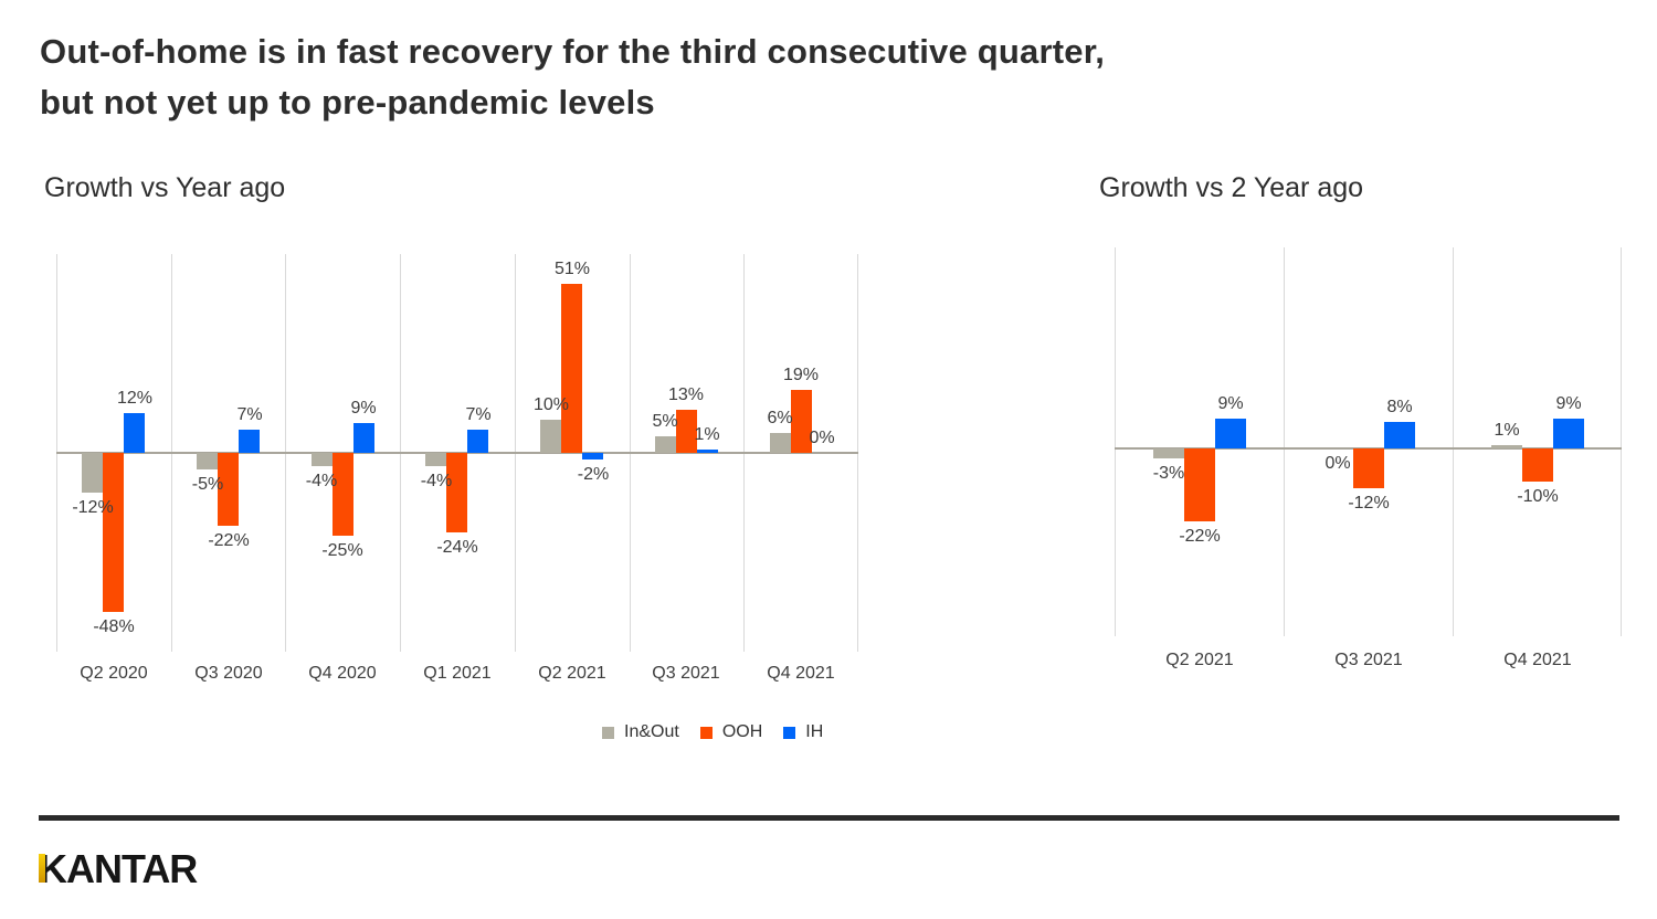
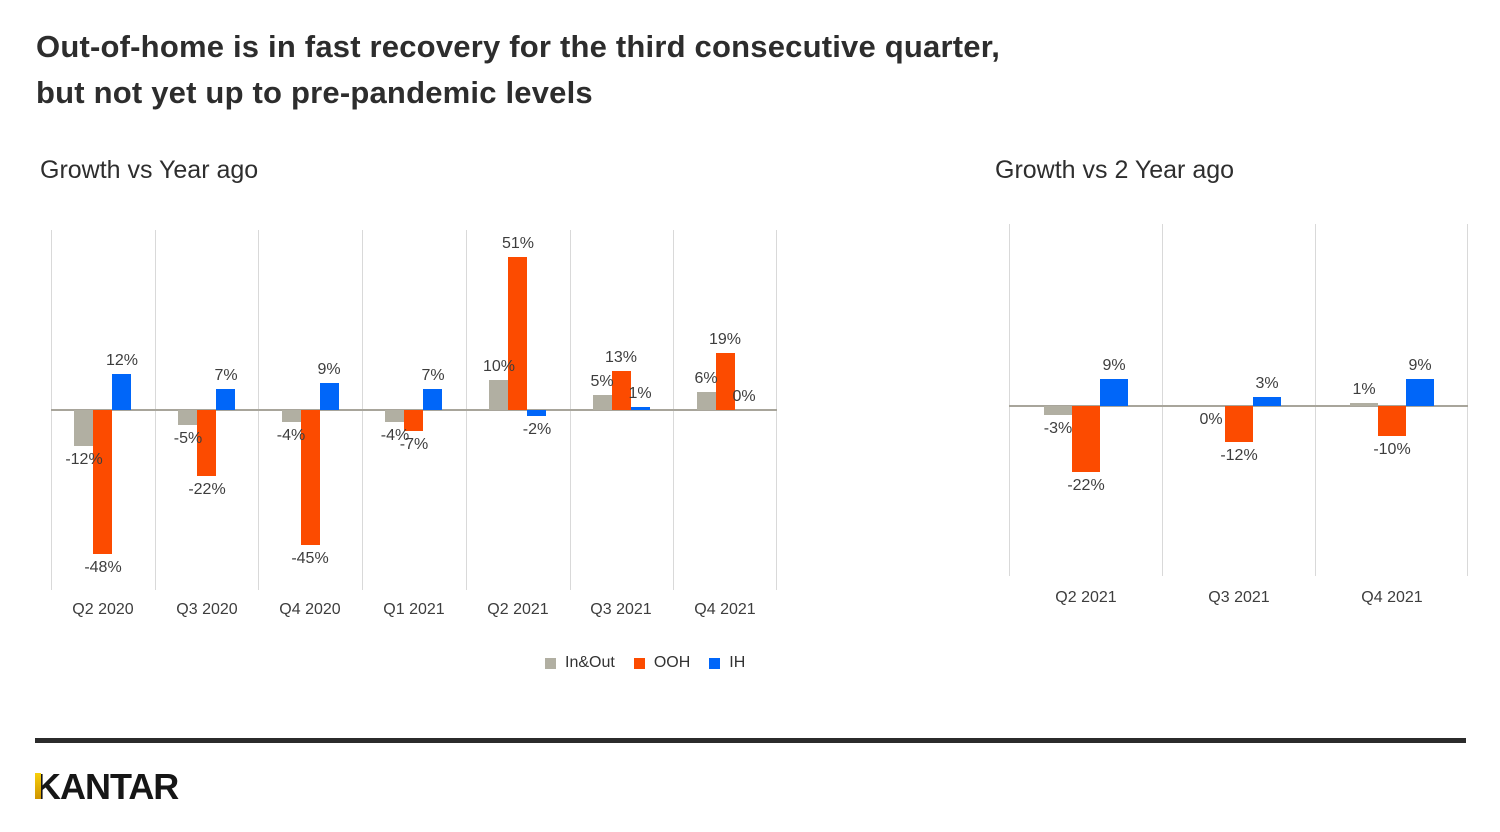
Growth vs Year ago/OOH/Q4 2020: -25% -> -45%
Growth vs Year ago/OOH/Q1 2021: -24% -> -7%
Growth vs 2 Year ago/IH/Q3 2021: 8% -> 3%
